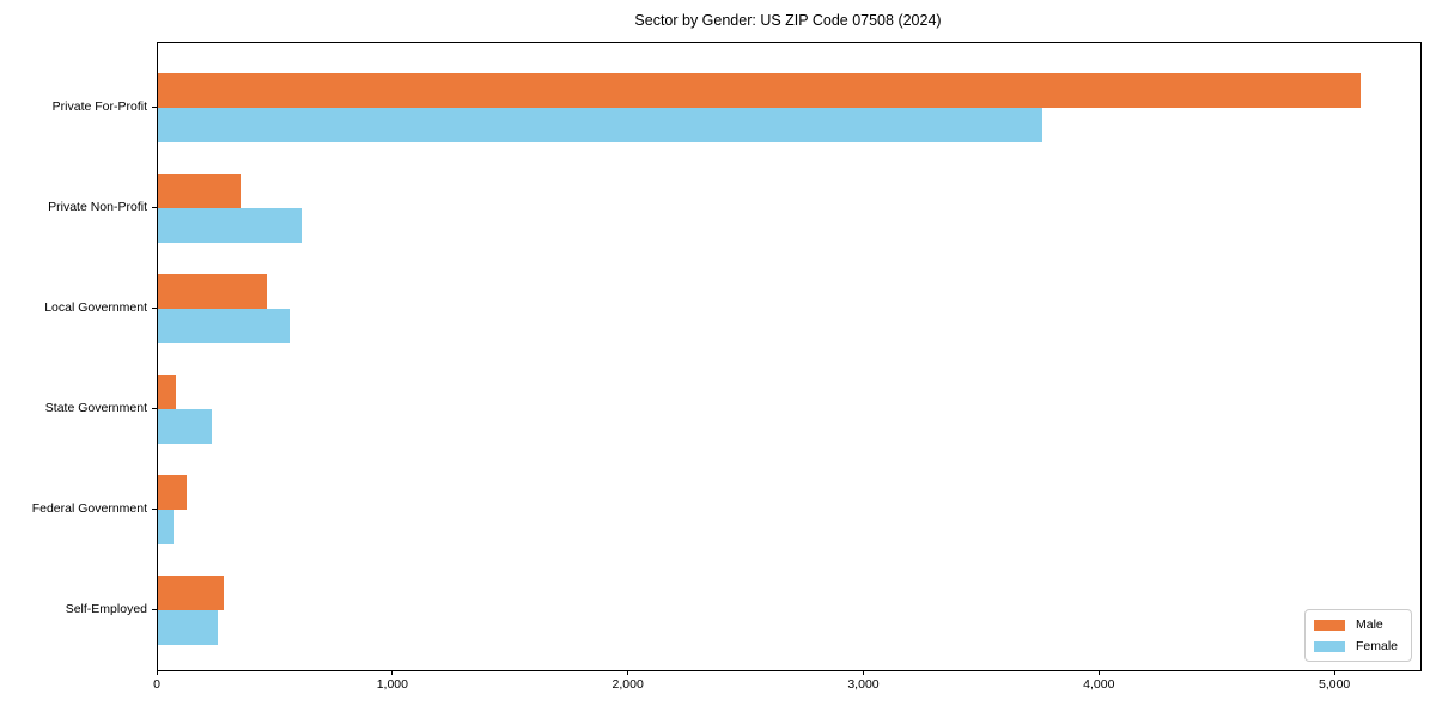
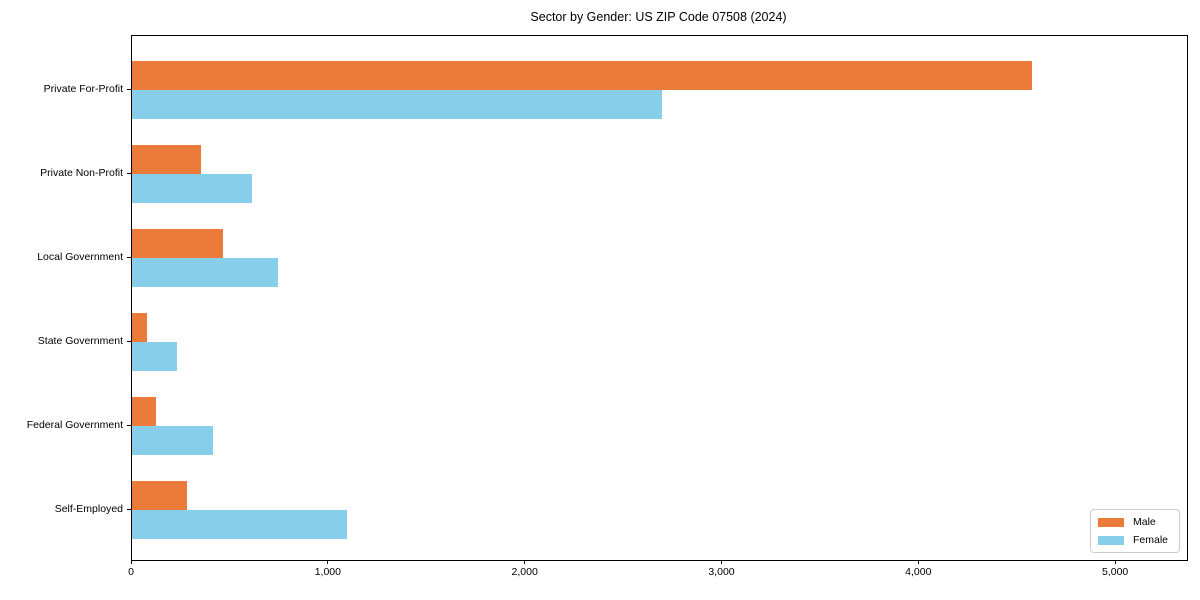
Male/Private For-Profit: 5100 -> 4570
Female/Private For-Profit: 3760 -> 2690
Female/Local Government: 560 -> 740
Female/Federal Government: 60 -> 410
Female/Self-Employed: 260 -> 1090
